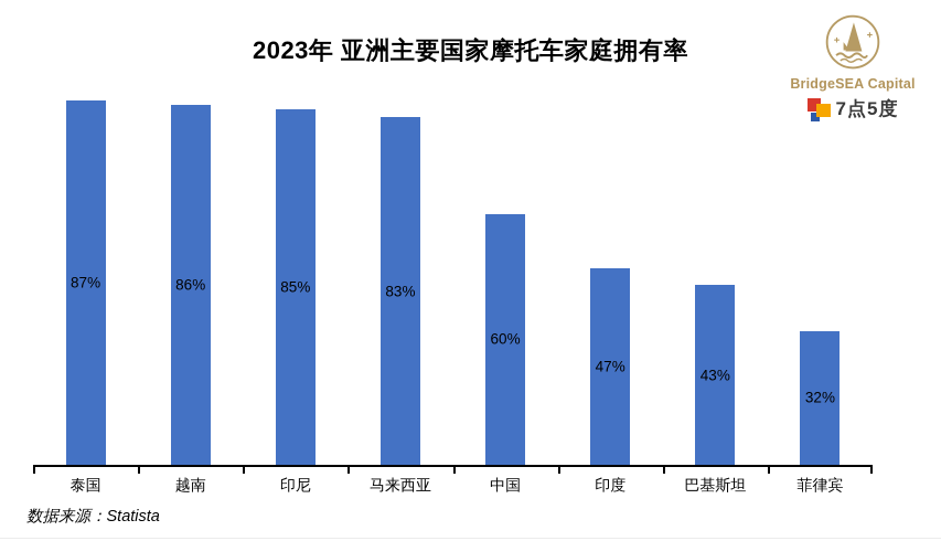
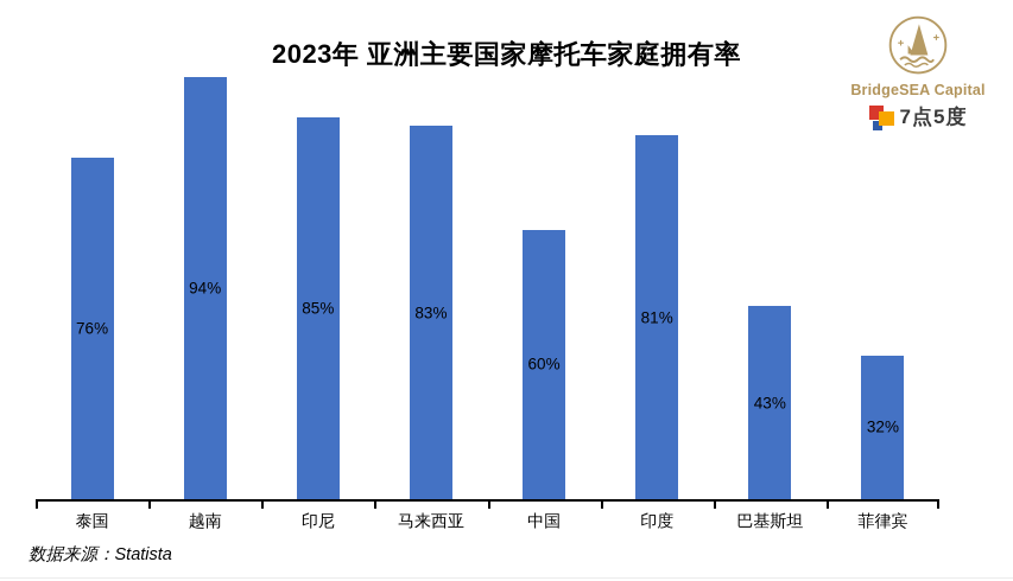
泰国: 87% -> 76%
越南: 86% -> 94%
印度: 47% -> 81%
